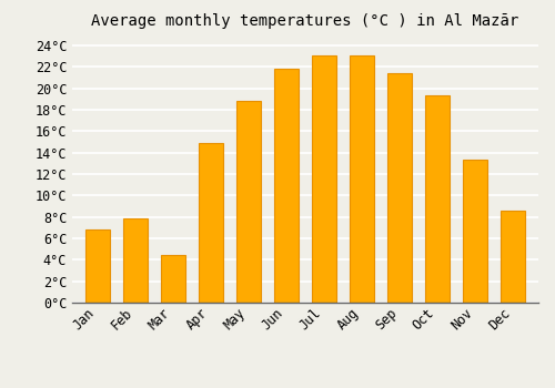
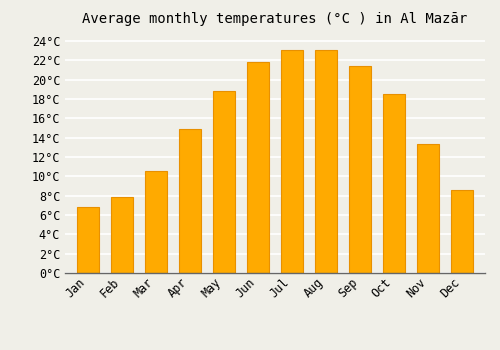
Mar: 4.4°C -> 10.6°C
Oct: 19.4°C -> 18.5°C
